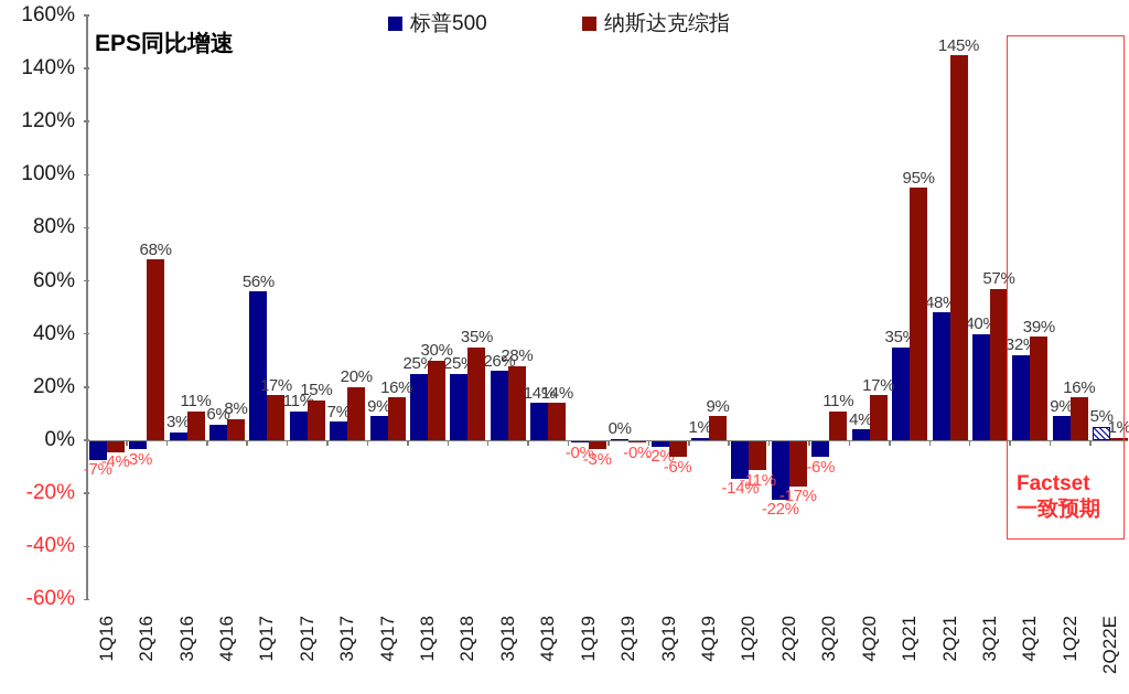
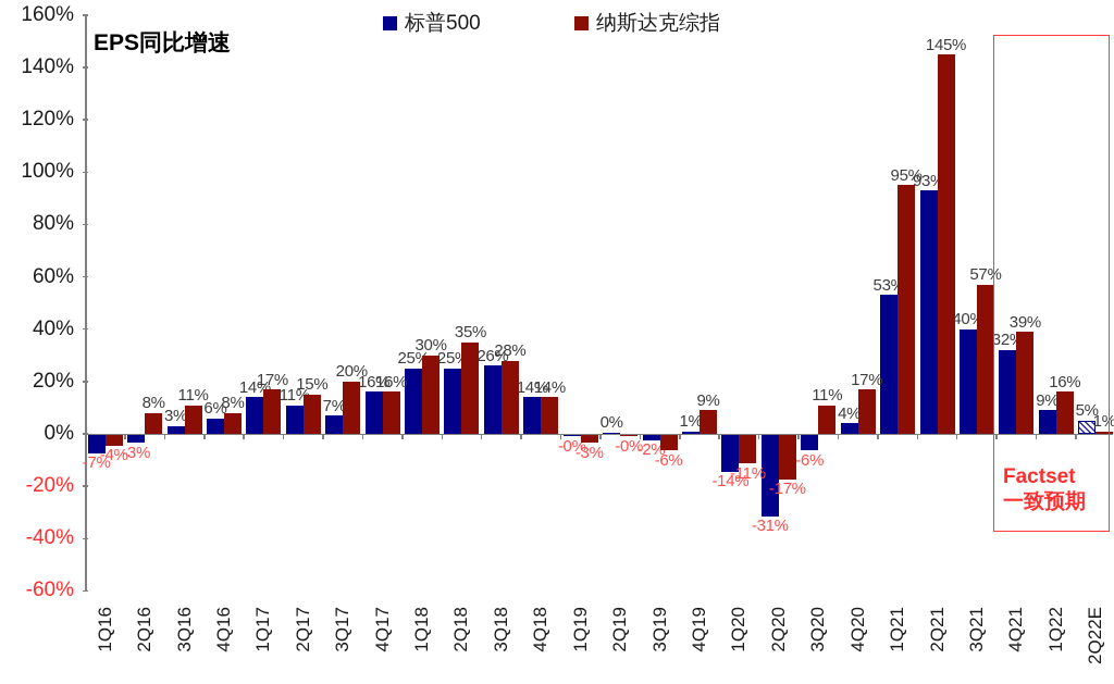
纳斯达克综指/2Q16: 68% -> 8%
标普500/1Q17: 56% -> 14%
标普500/4Q17: 9% -> 16%
标普500/2Q20: -22% -> -31%
标普500/1Q21: 35% -> 53%
标普500/2Q21: 48% -> 93%
